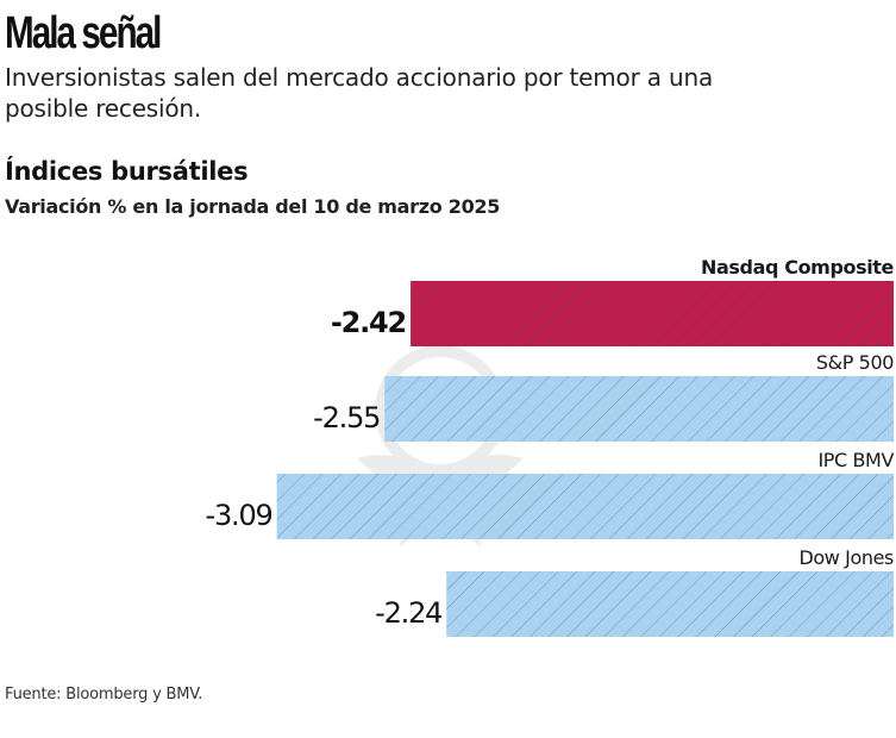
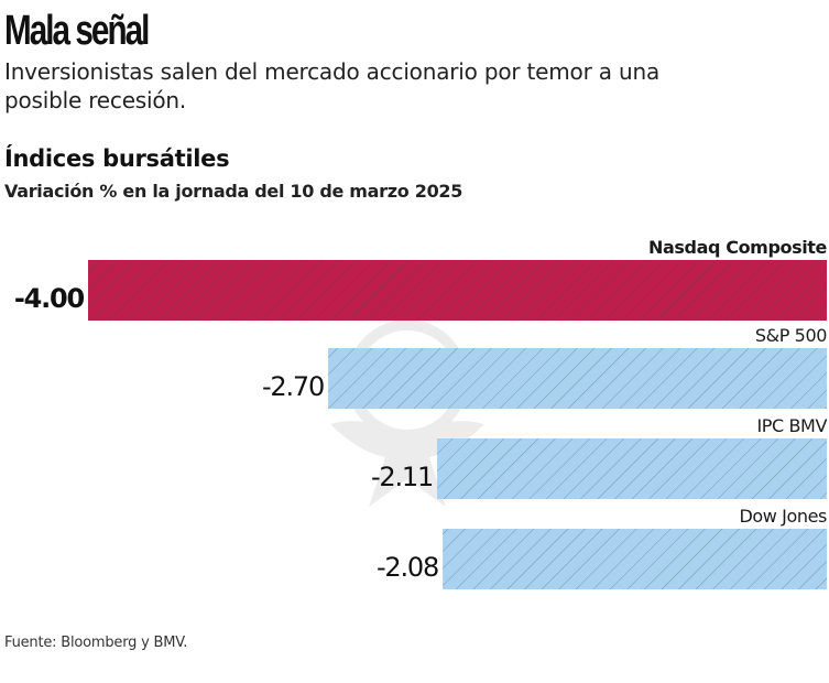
Nasdaq Composite: -2.42 -> -4.00
S&P 500: -2.55 -> -2.70
IPC BMV: -3.09 -> -2.11
Dow Jones: -2.24 -> -2.08
